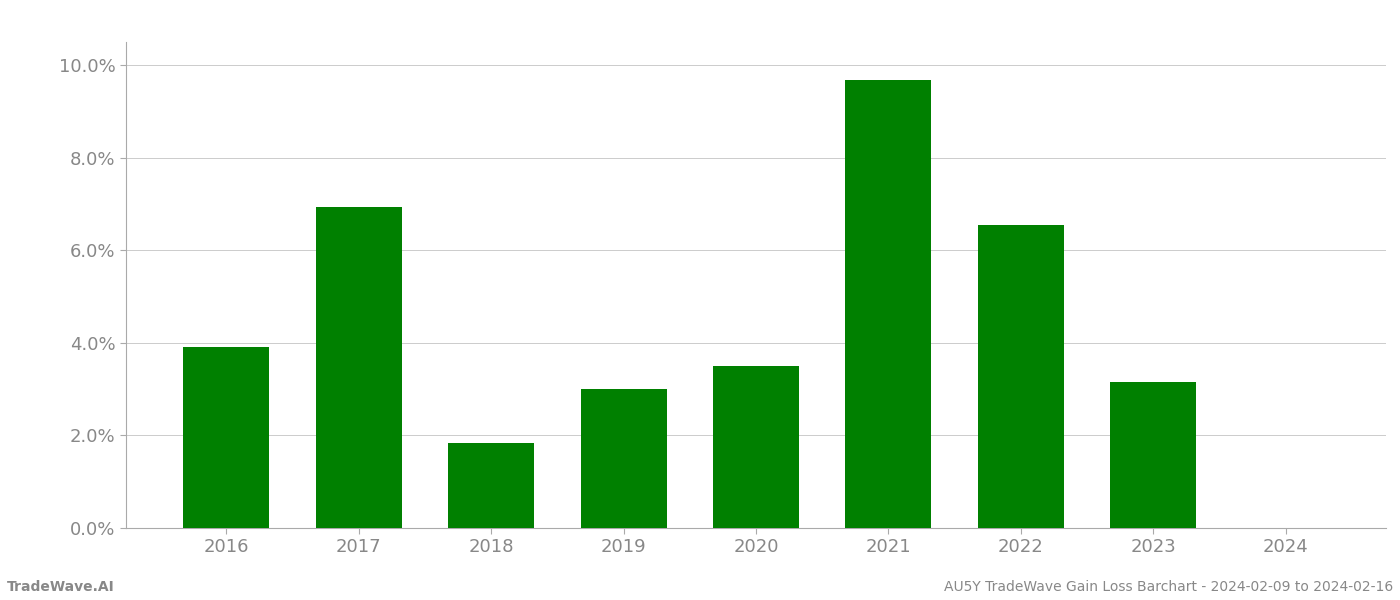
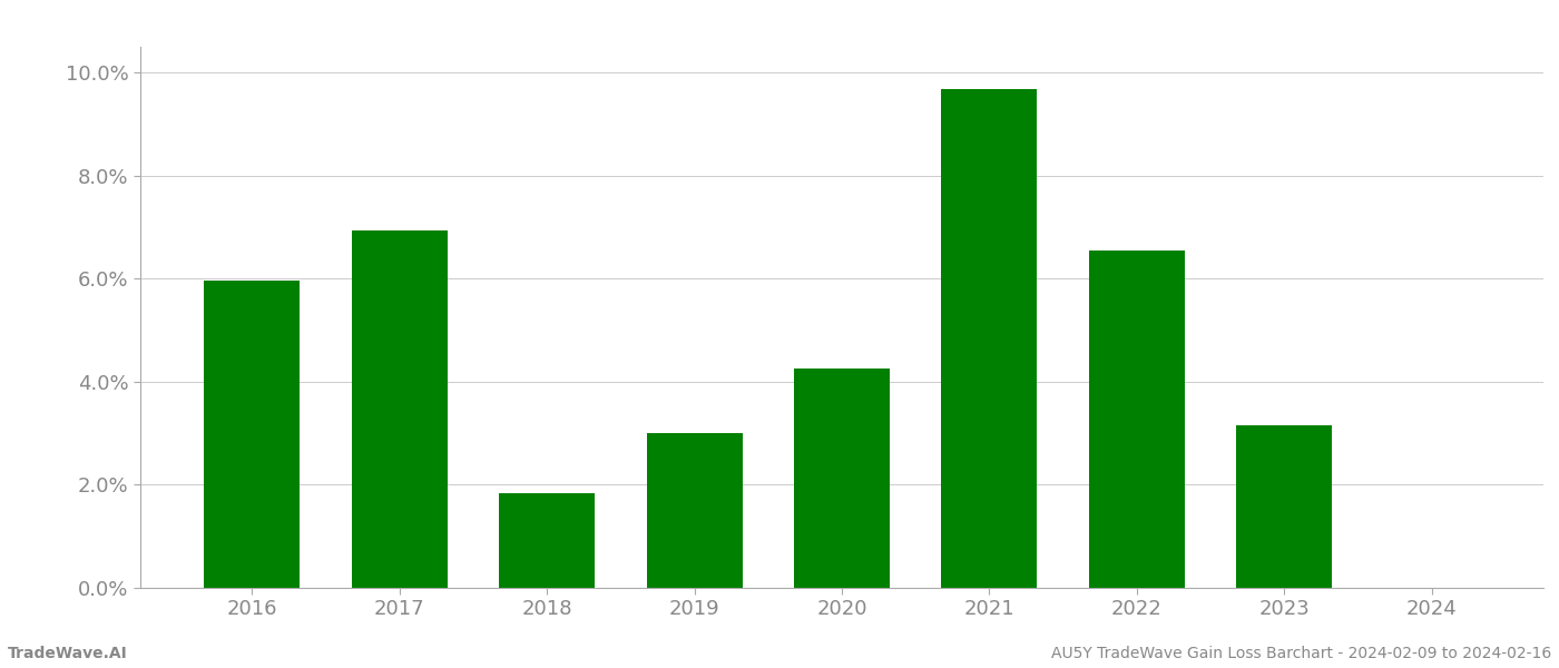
2016: 3.90% -> 5.97%
2020: 3.50% -> 4.25%
